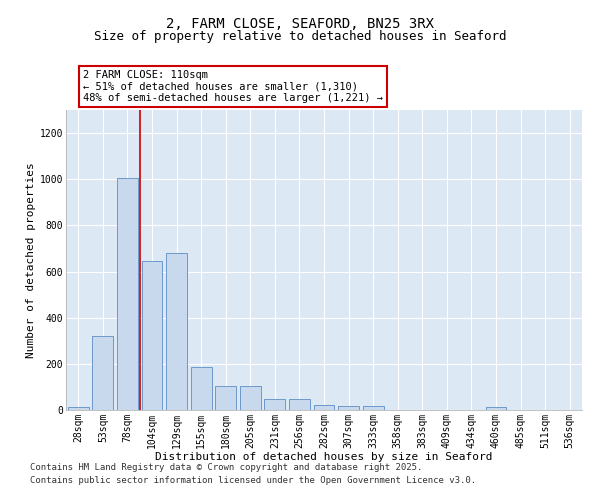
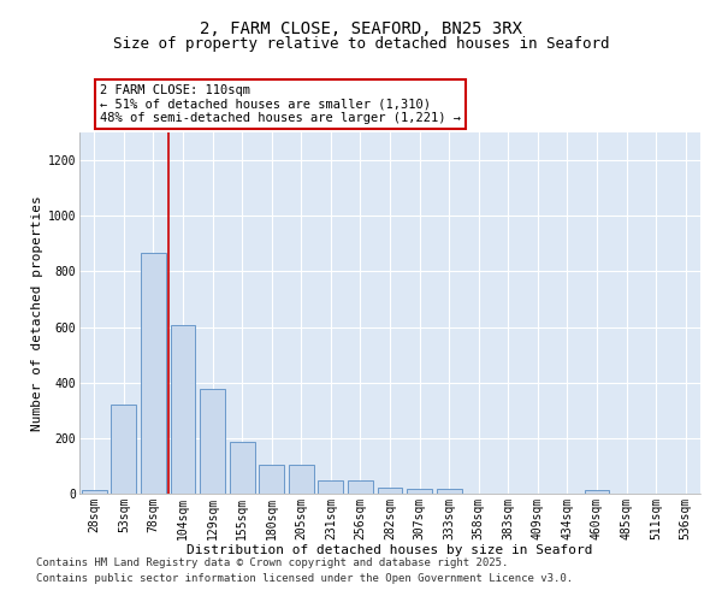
78sqm: 1005 -> 868
104sqm: 645 -> 605
129sqm: 680 -> 378
